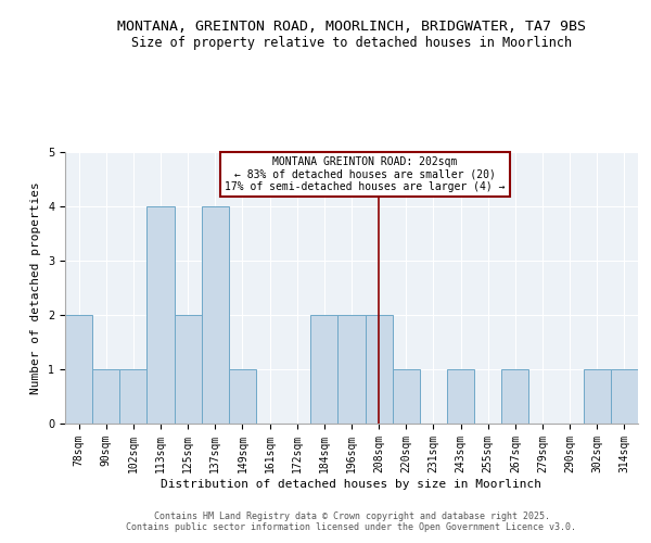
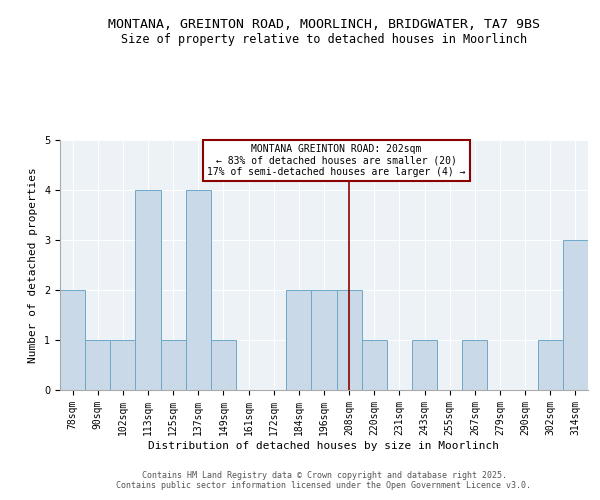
125sqm: 2 -> 1
314sqm: 1 -> 3
